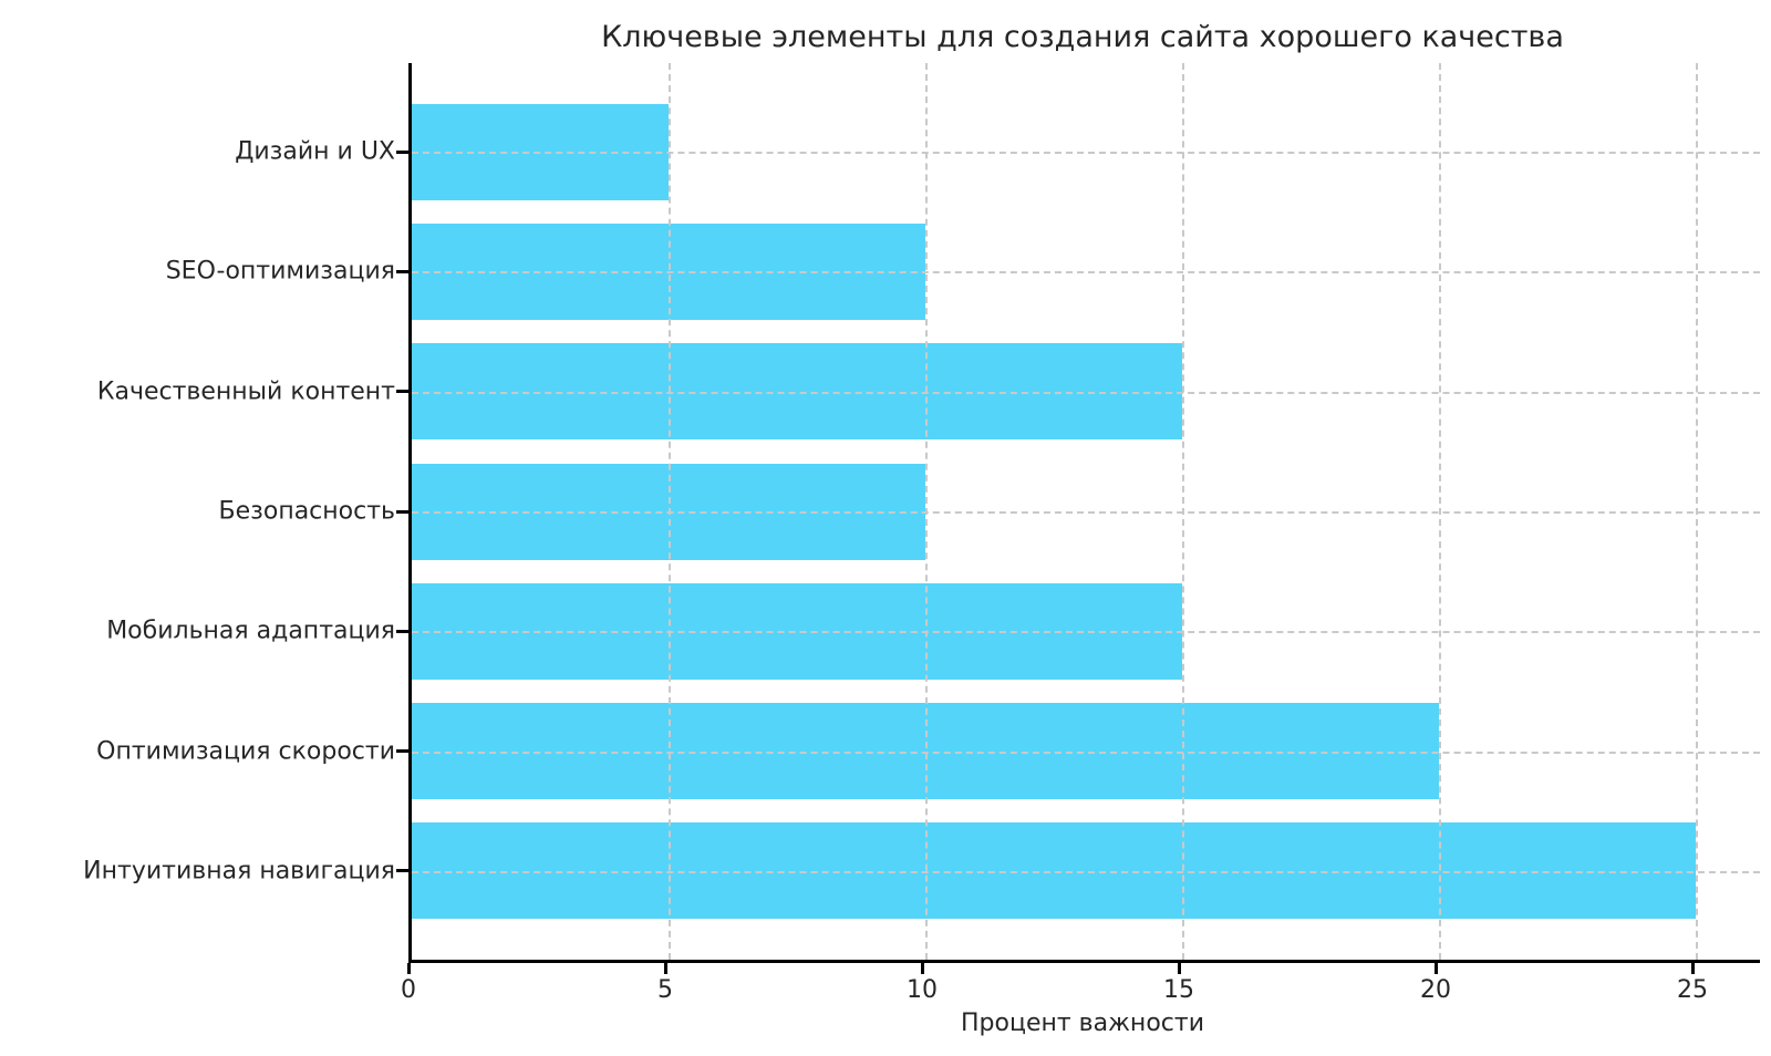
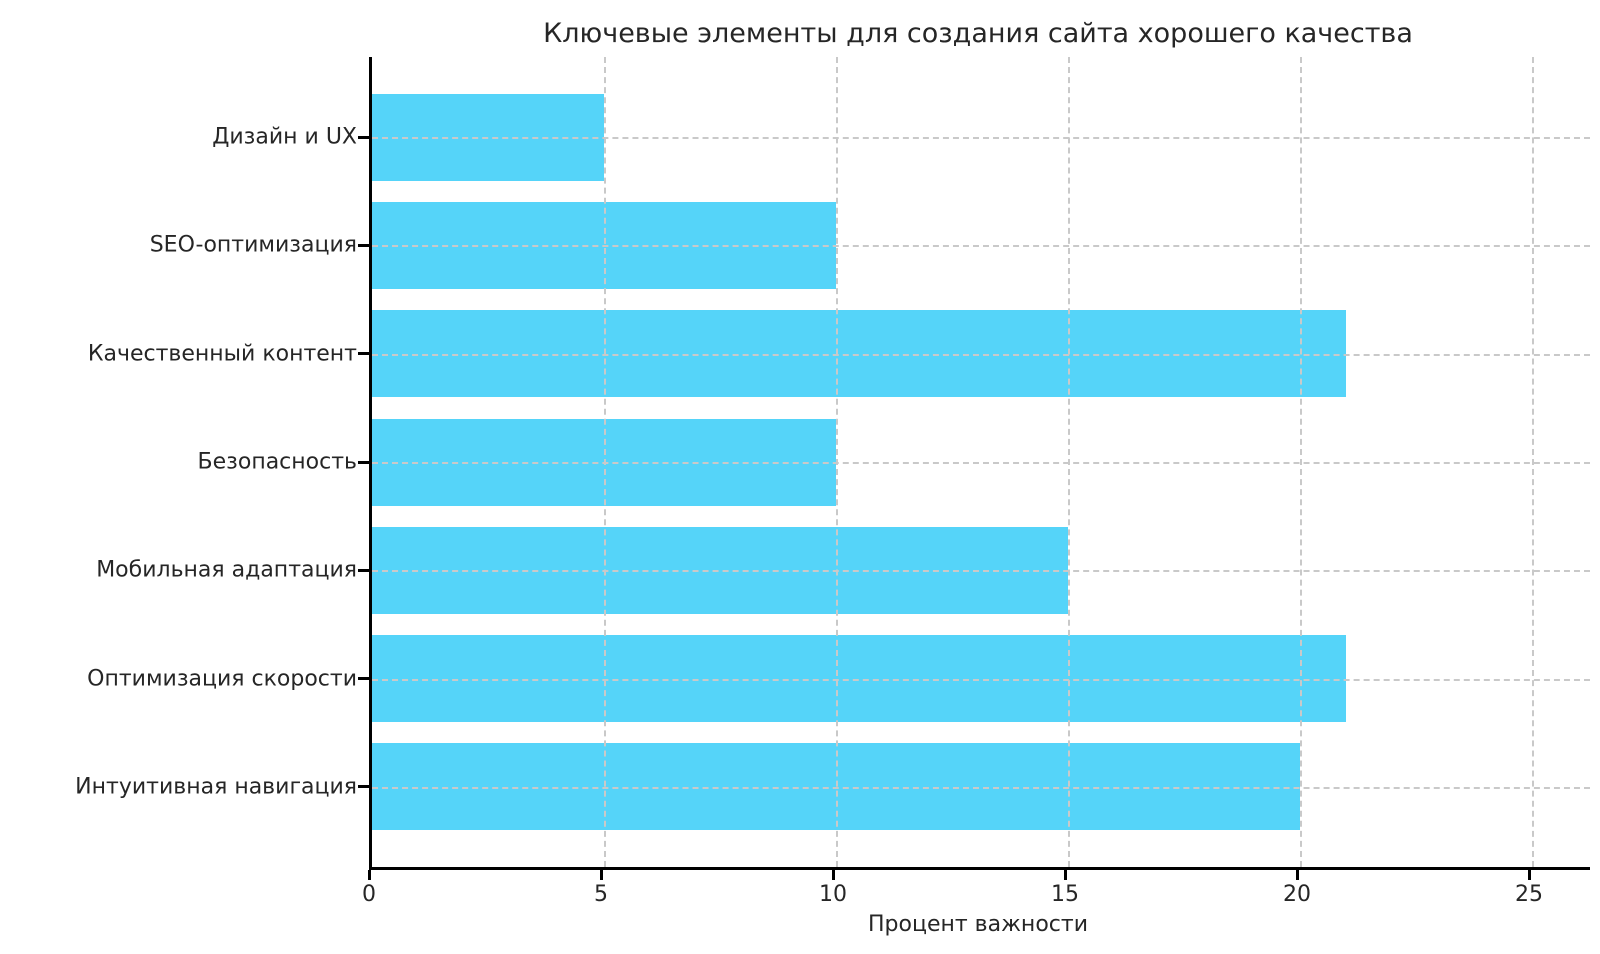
Качественный контент: 15 -> 21
Оптимизация скорости: 20 -> 21
Интуитивная навигация: 25 -> 20
